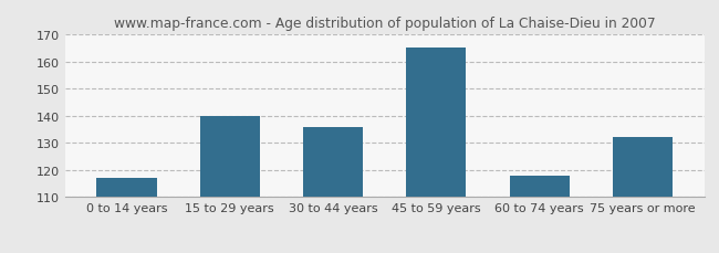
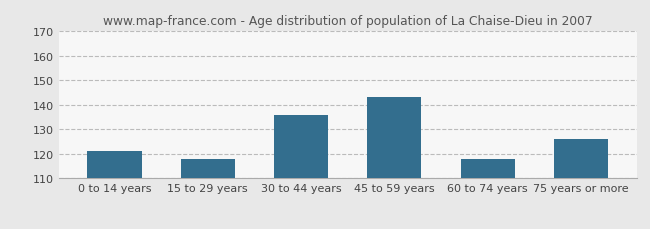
0 to 14 years: 117 -> 121
15 to 29 years: 140 -> 118
45 to 59 years: 165 -> 143
75 years or more: 132 -> 126
